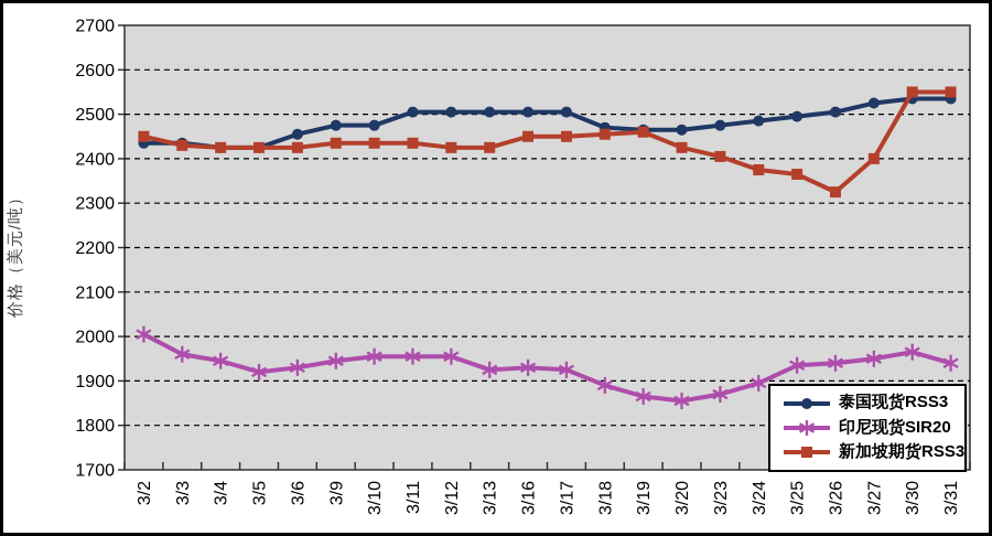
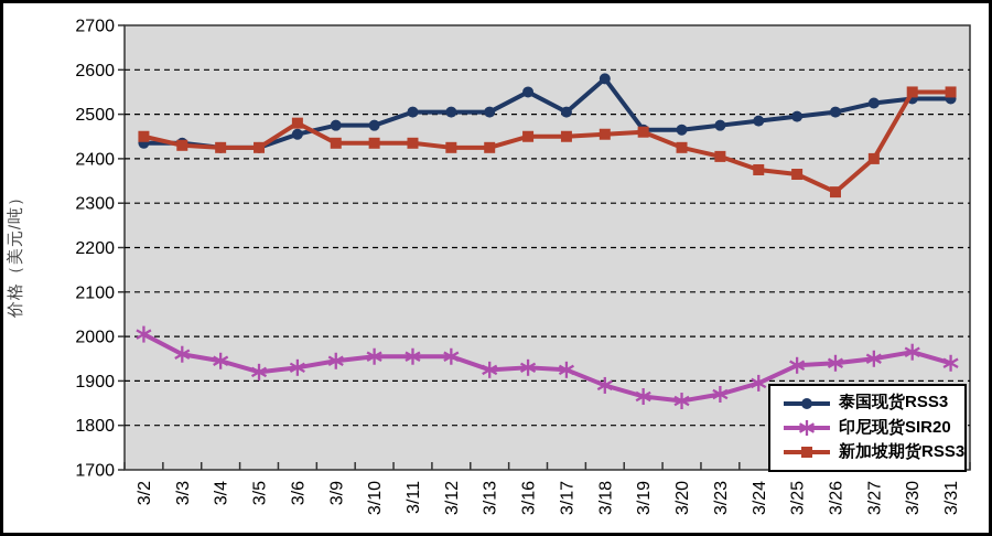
新加坡期货RSS3/3/6: 2420 -> 2480
泰国现货RSS3/3/16: 2500 -> 2550
泰国现货RSS3/3/18: 2470 -> 2580
